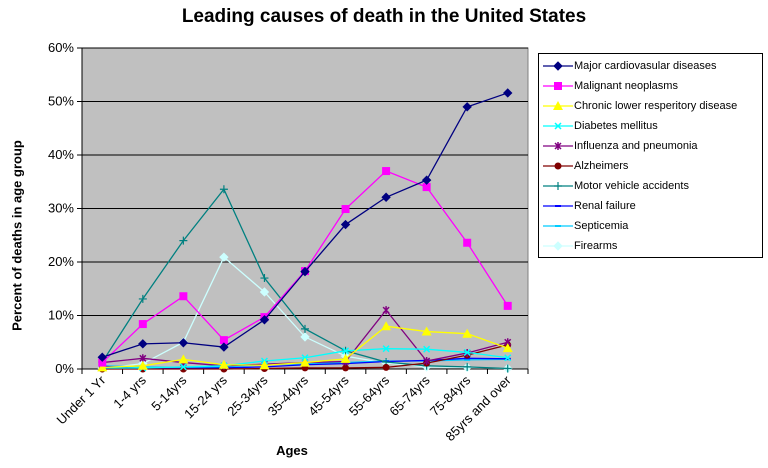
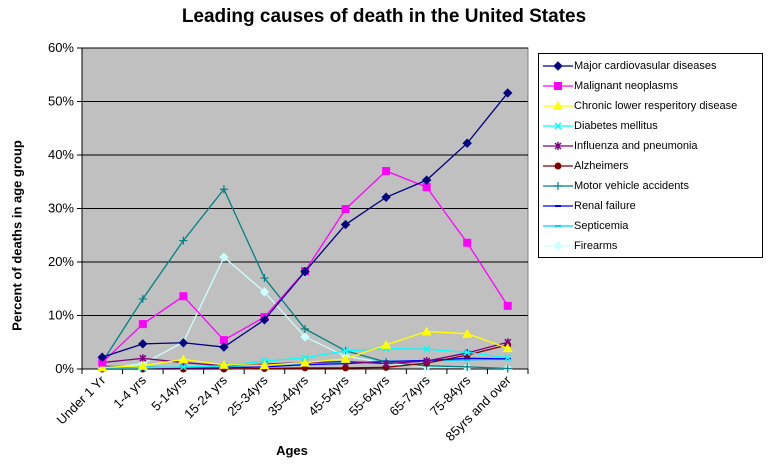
Chronic lower resperitory disease/55-64yrs: 8% -> 4%
Influenza and pneumonia/55-64yrs: 11% -> 1%
Major cardiovasular diseases/75-84yrs: 49% -> 42%
